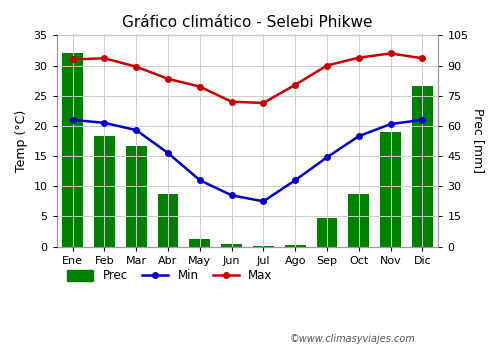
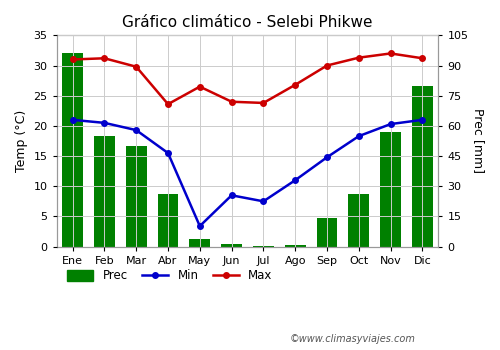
Max/Abr: 27.8 -> 23.6
Min/May: 11.0 -> 3.4
